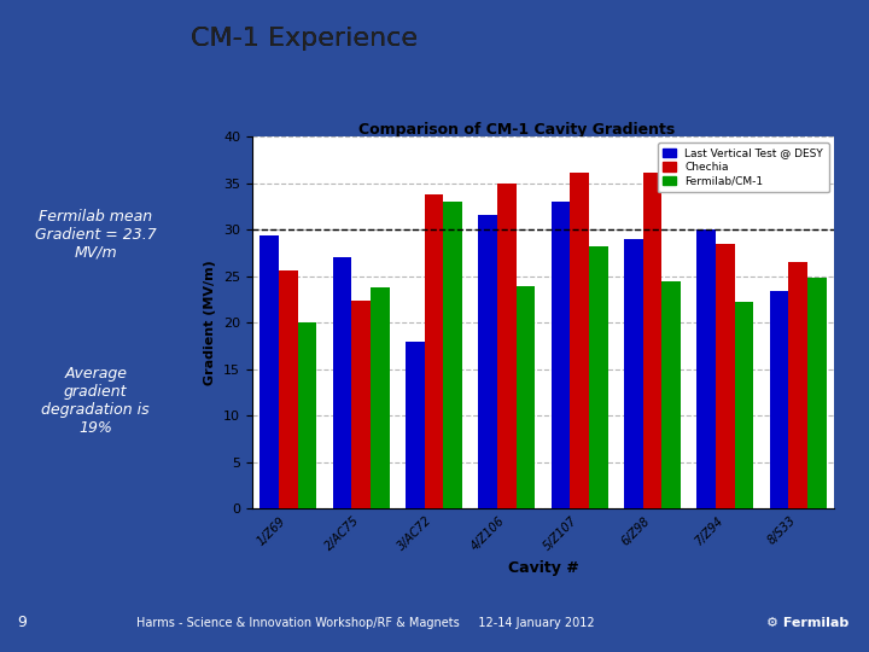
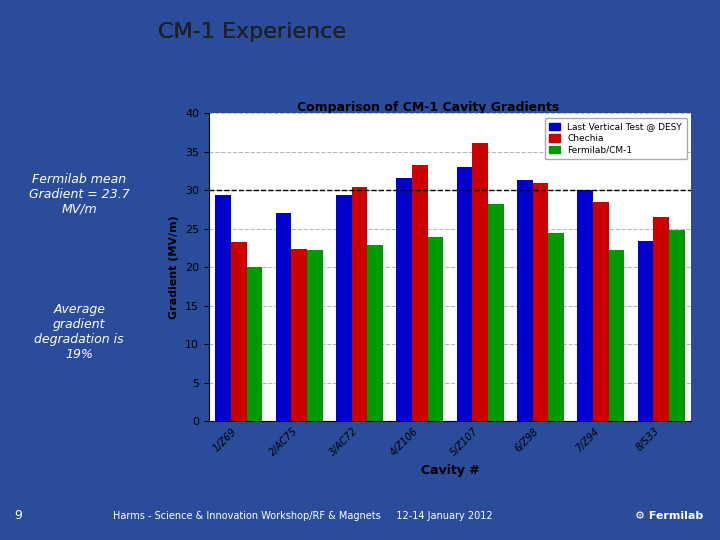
Chechia/1/Z69: 25.6 -> 23.3
Fermilab/CM-1/2/AC75: 23.8 -> 22.3
Last Vertical Test @ DESY/3/AC72: 18.0 -> 29.4
Chechia/3/AC72: 33.8 -> 30.4
Fermilab/CM-1/3/AC72: 33.0 -> 22.9
Chechia/4/Z106: 35.0 -> 33.3
Last Vertical Test @ DESY/6/Z98: 29.0 -> 31.4
Chechia/6/Z98: 36.2 -> 30.9
